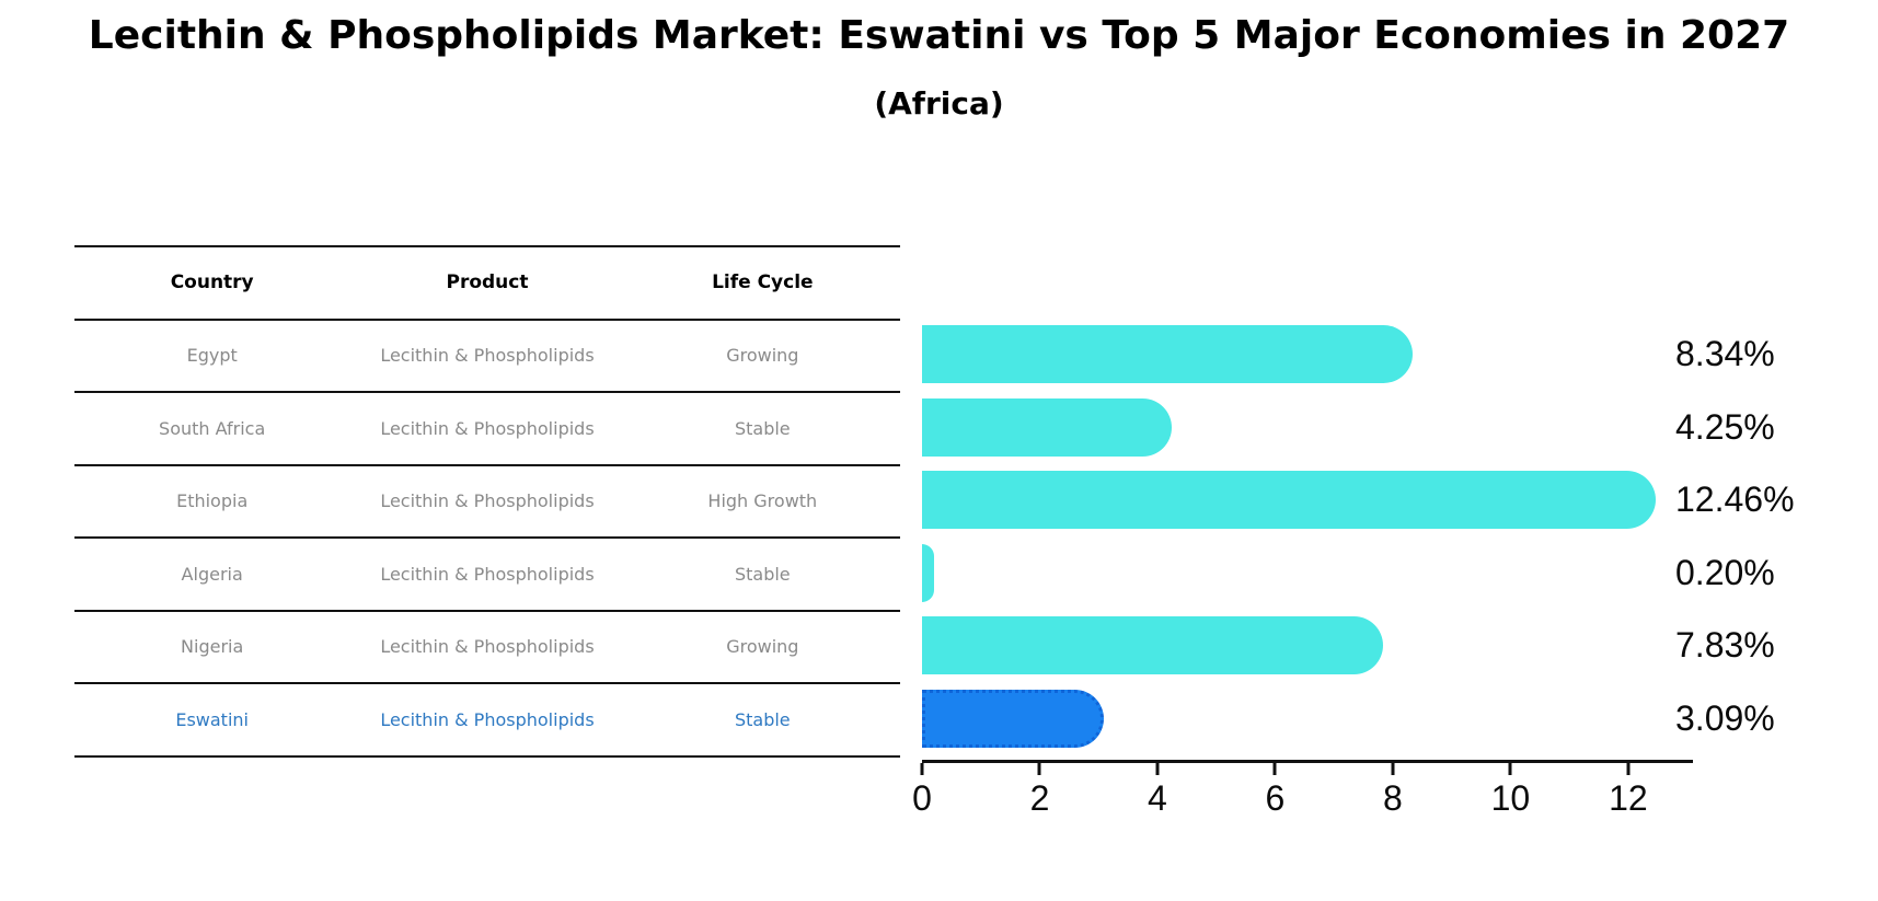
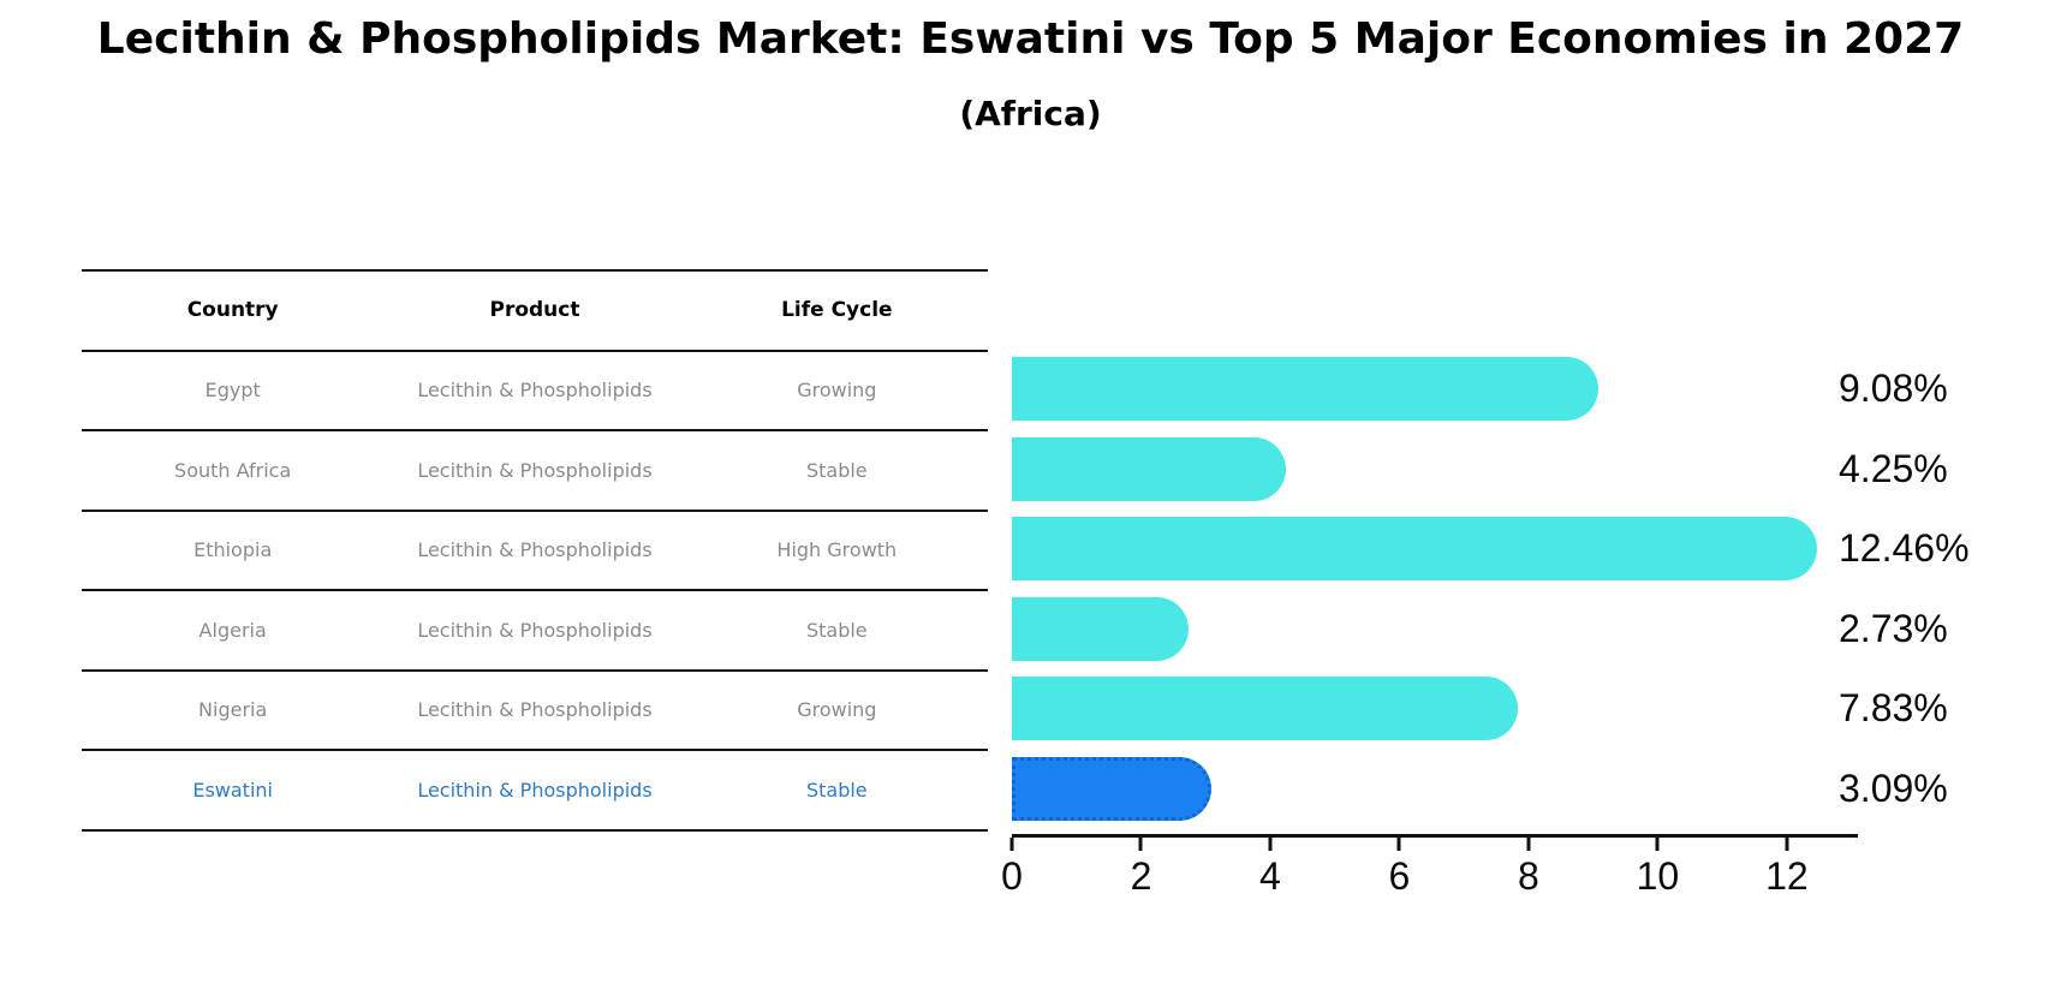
Egypt: 8.34% -> 9.08%
Algeria: 0.20% -> 2.73%
